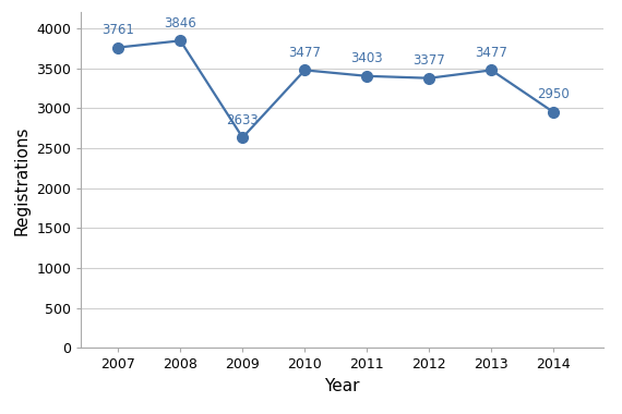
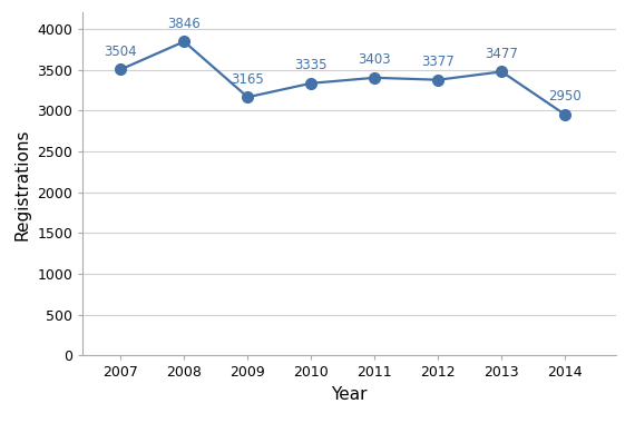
2007: 3761 -> 3504
2009: 2633 -> 3165
2010: 3477 -> 3335
